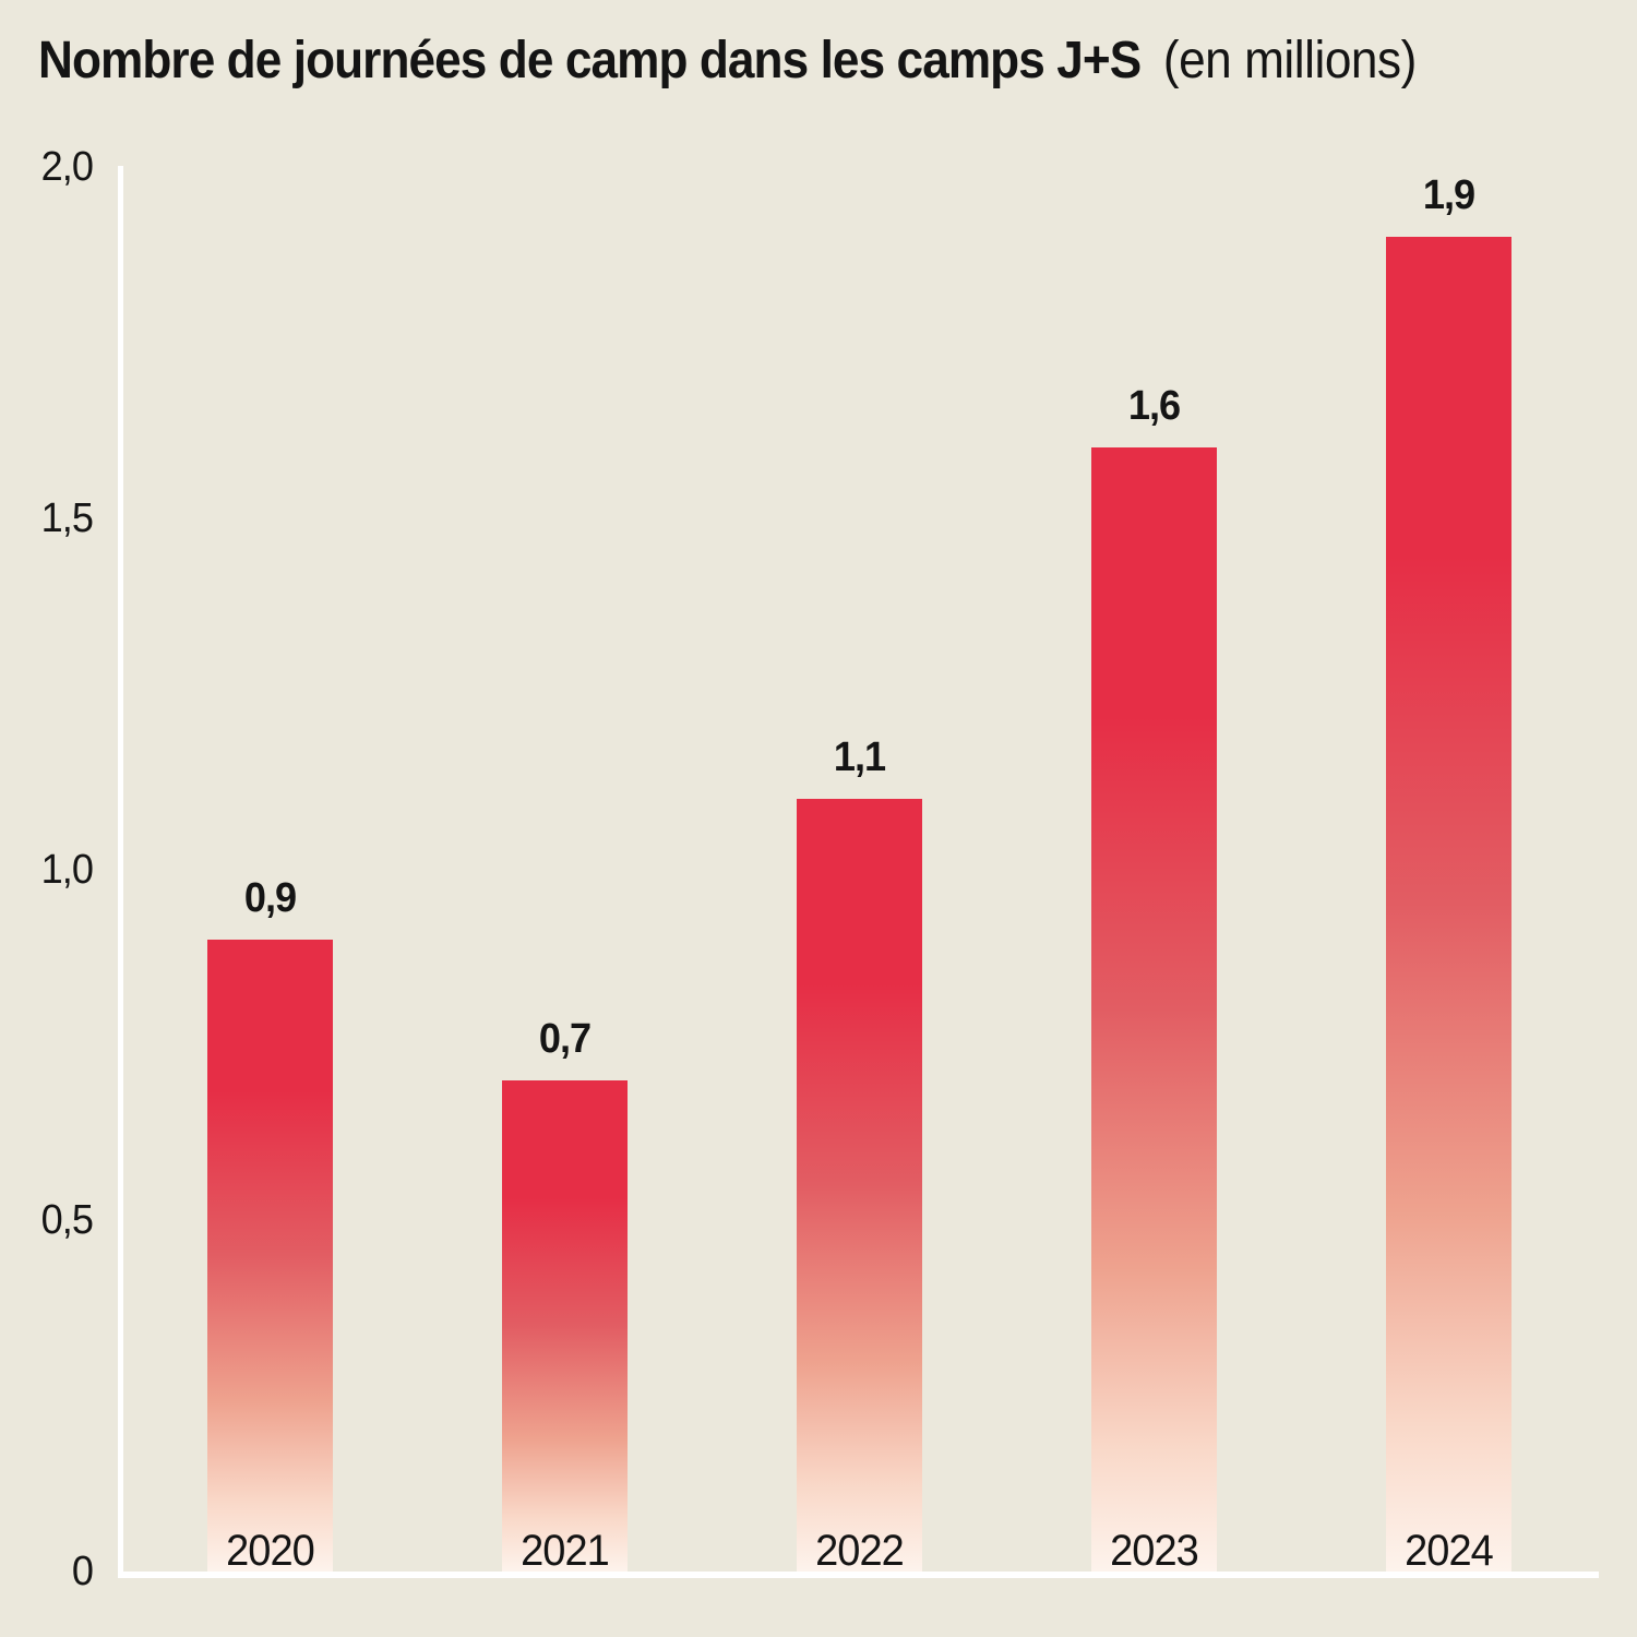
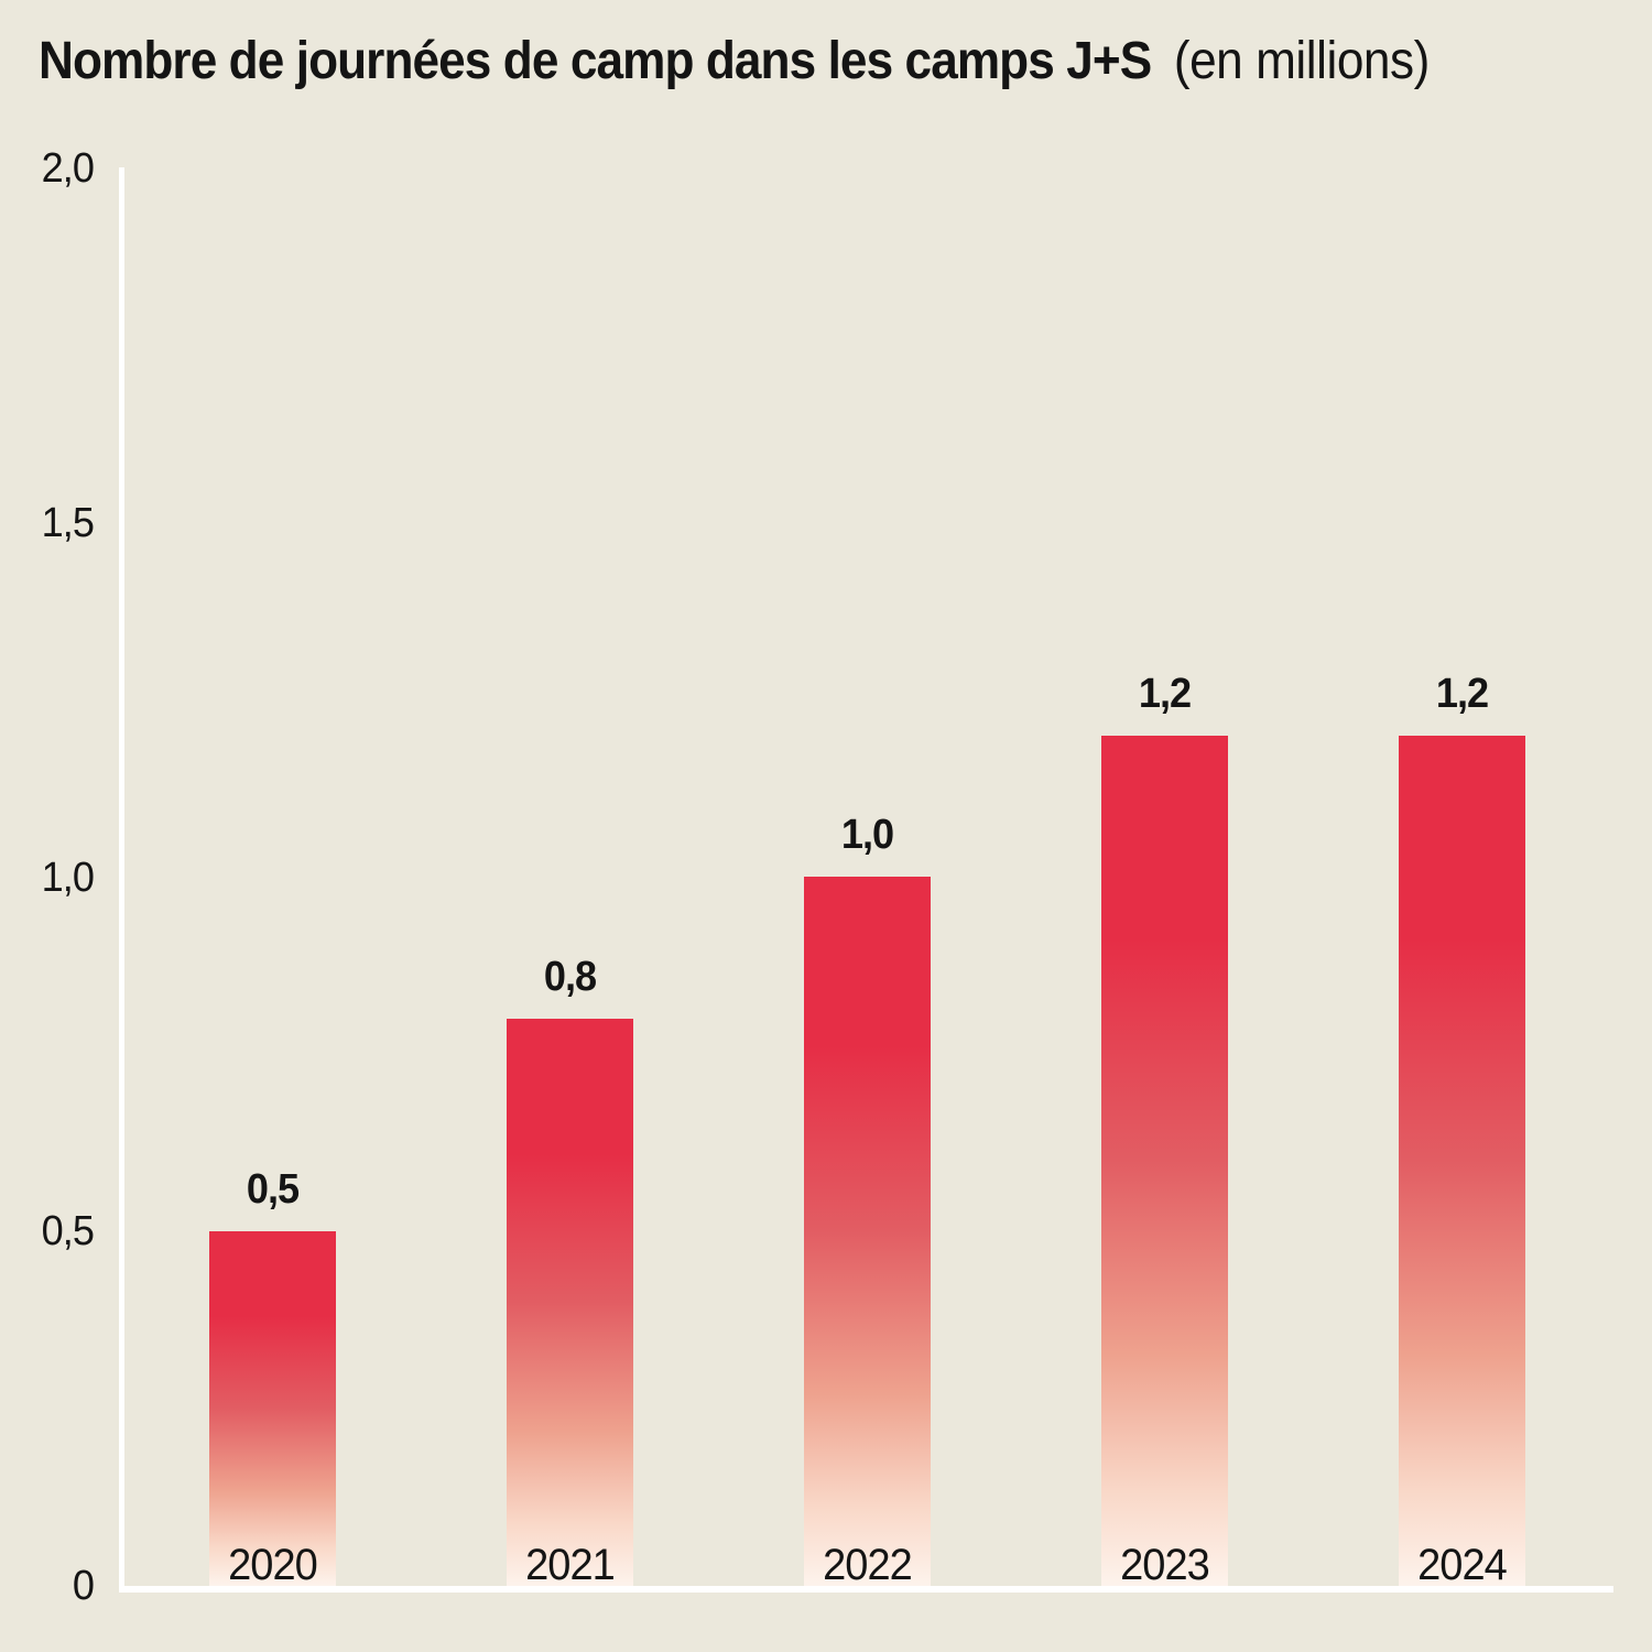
2020: 0,9 -> 0,5
2021: 0,7 -> 0,8
2022: 1,1 -> 1,0
2023: 1,6 -> 1,2
2024: 1,9 -> 1,2
